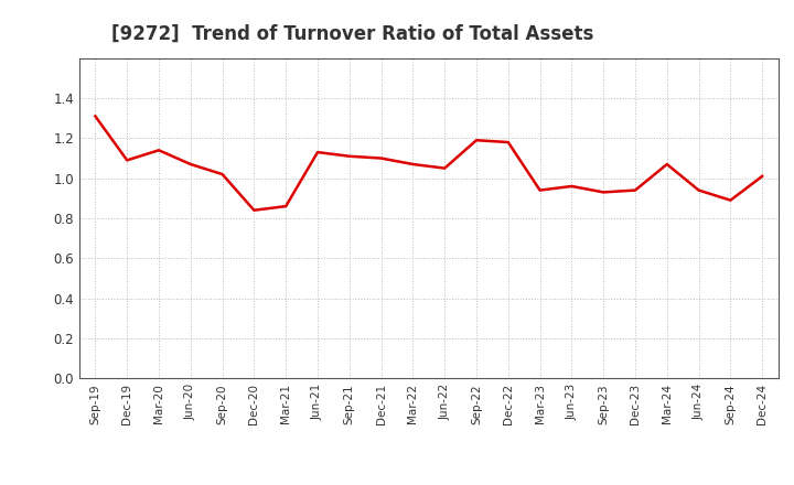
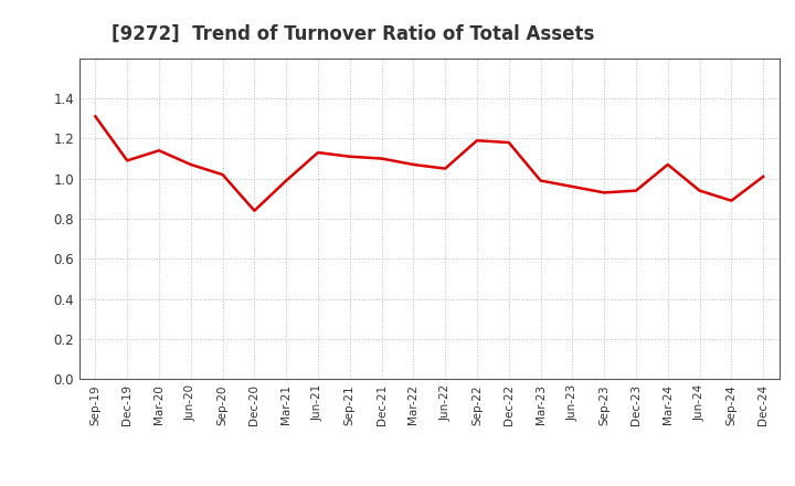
Mar-21: 0.86 -> 0.99
Mar-23: 0.94 -> 0.99
